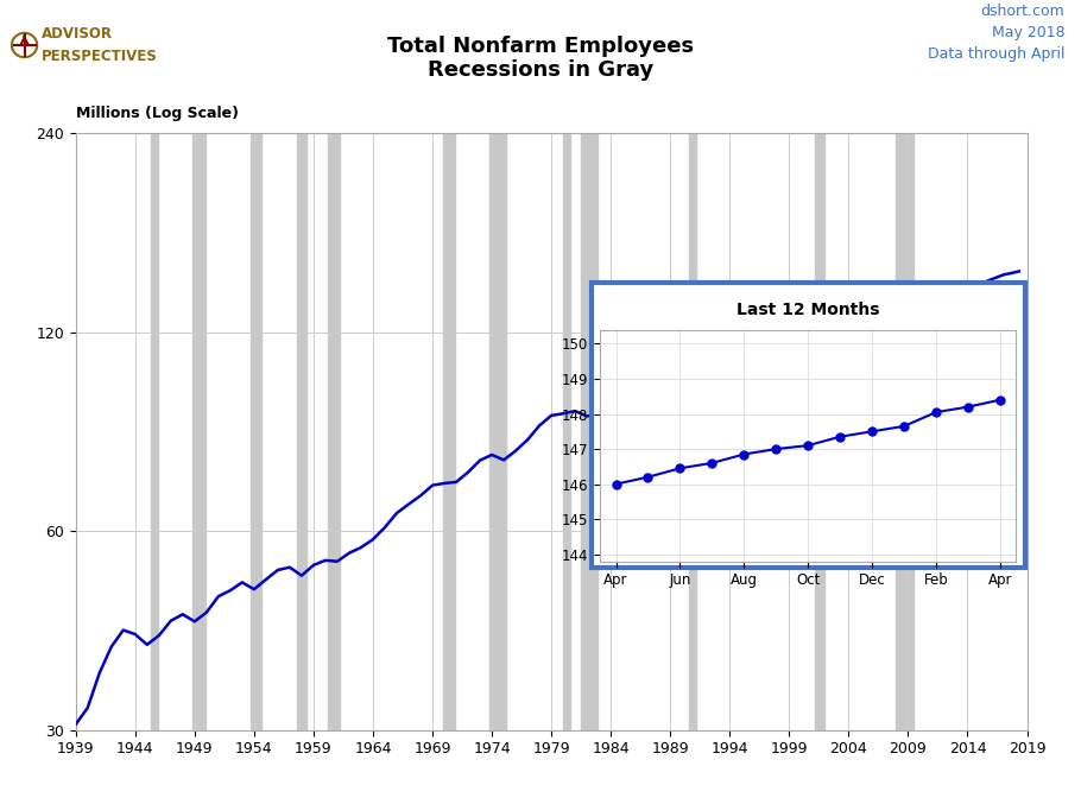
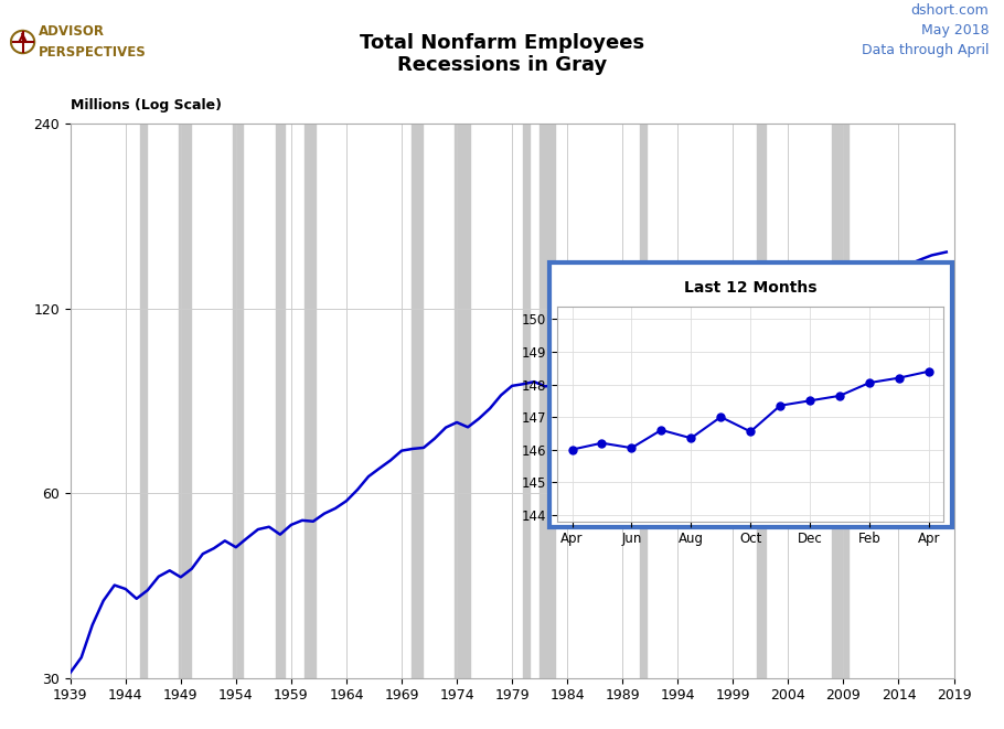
Jun: 146.45 -> 146.05
Aug: 146.85 -> 146.35
Oct: 147.10 -> 146.55
